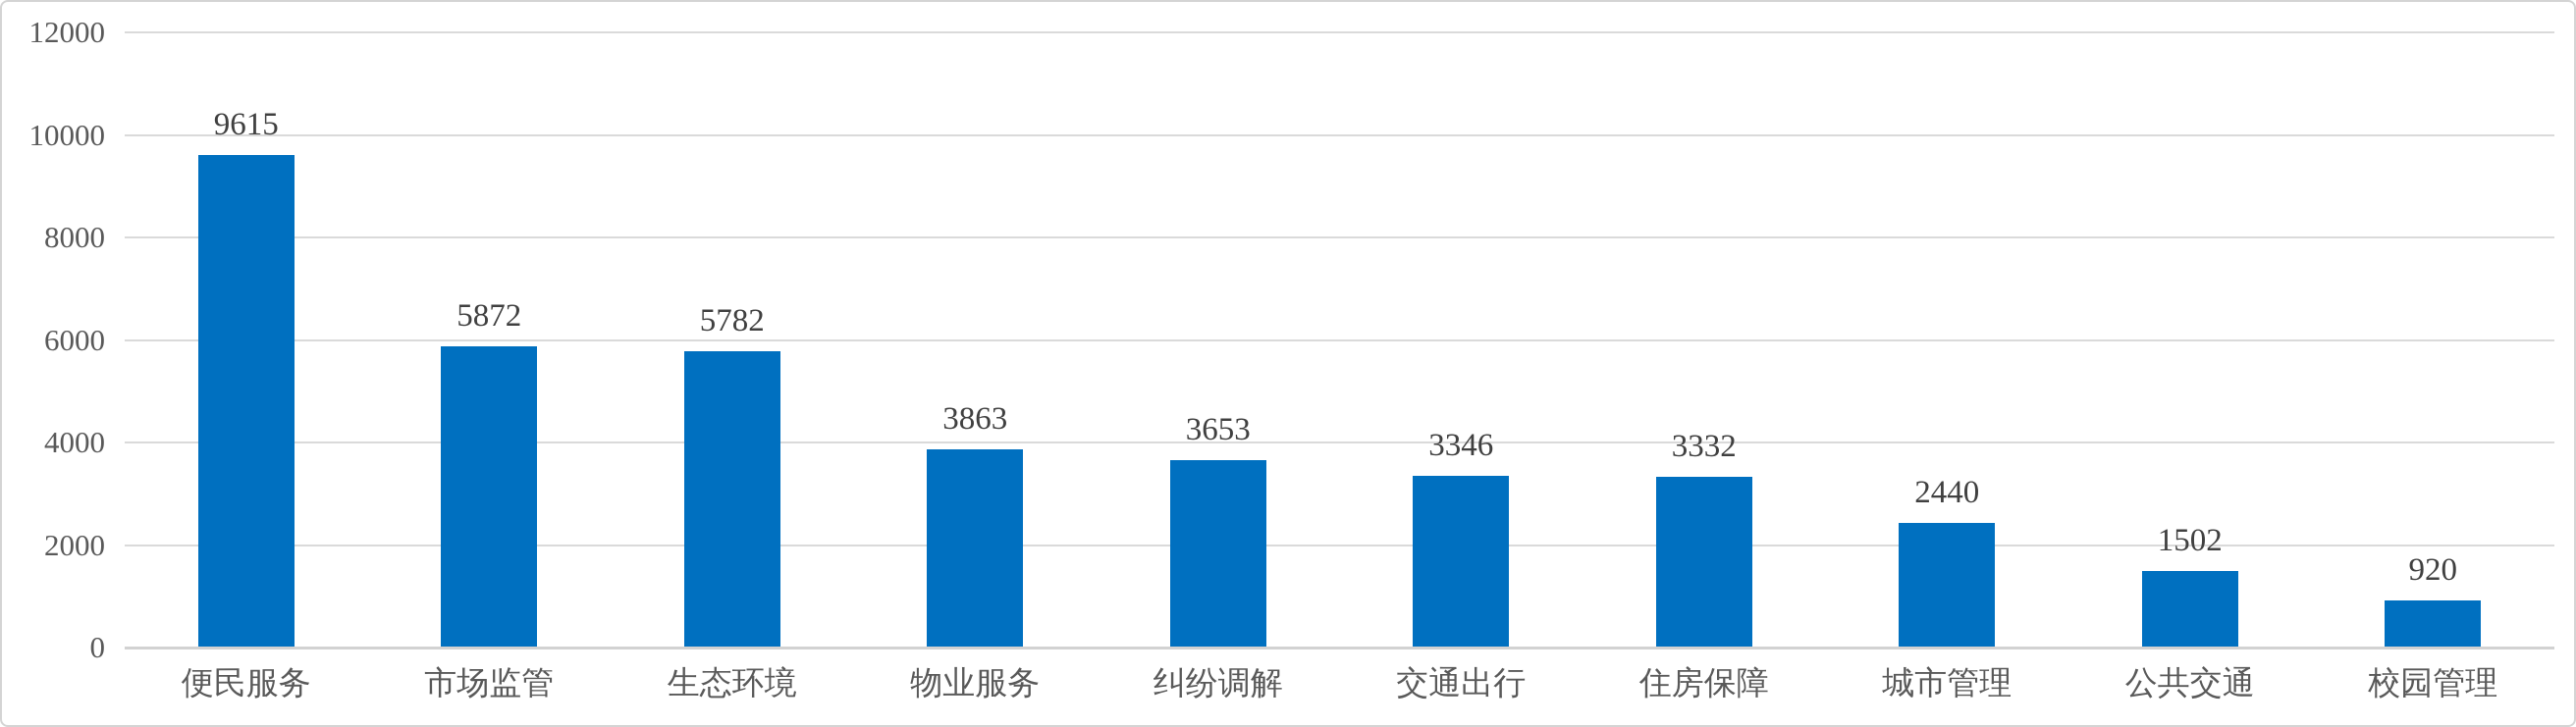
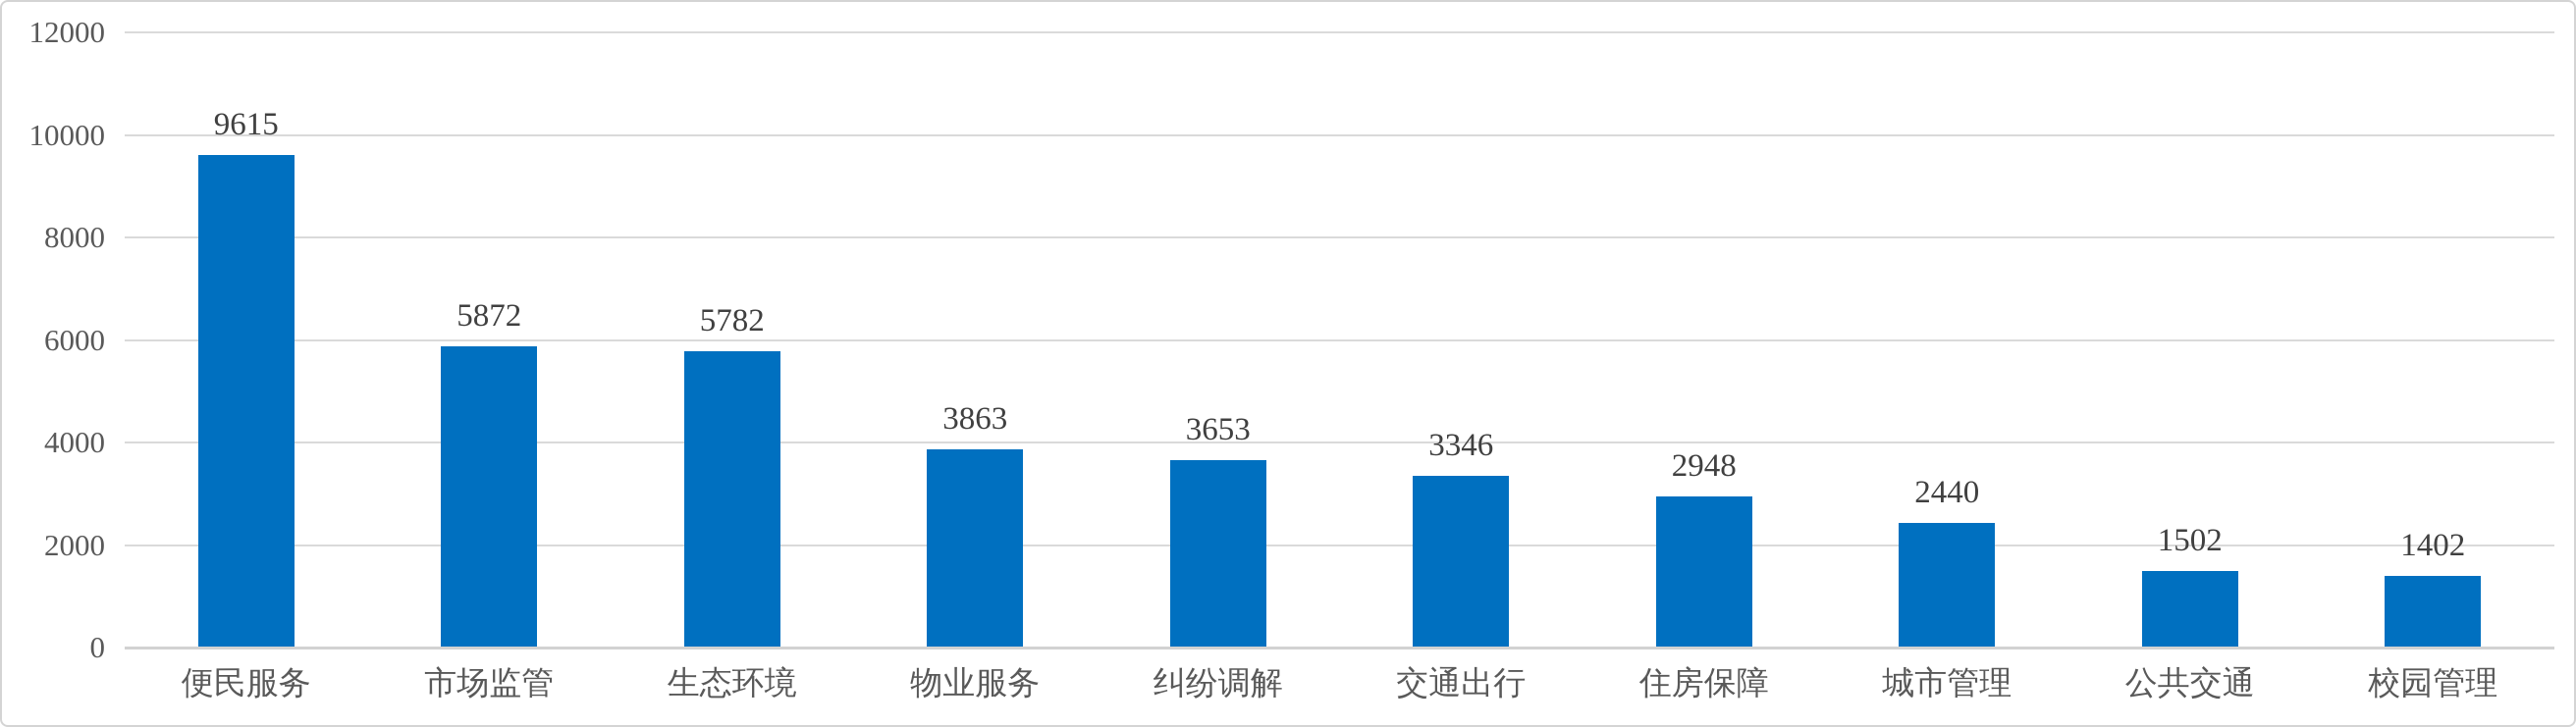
住房保障: 3332 -> 2948
校园管理: 920 -> 1402
